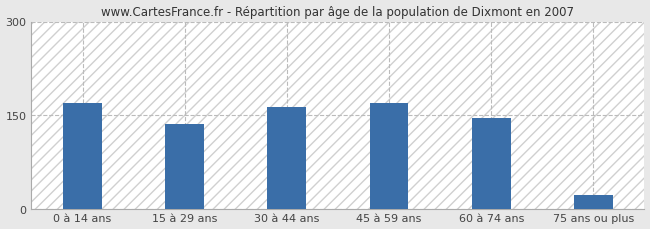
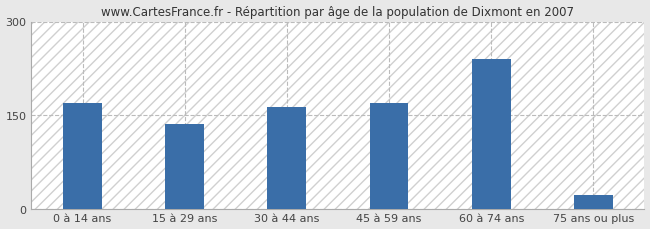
60 à 74 ans: 146 -> 240
